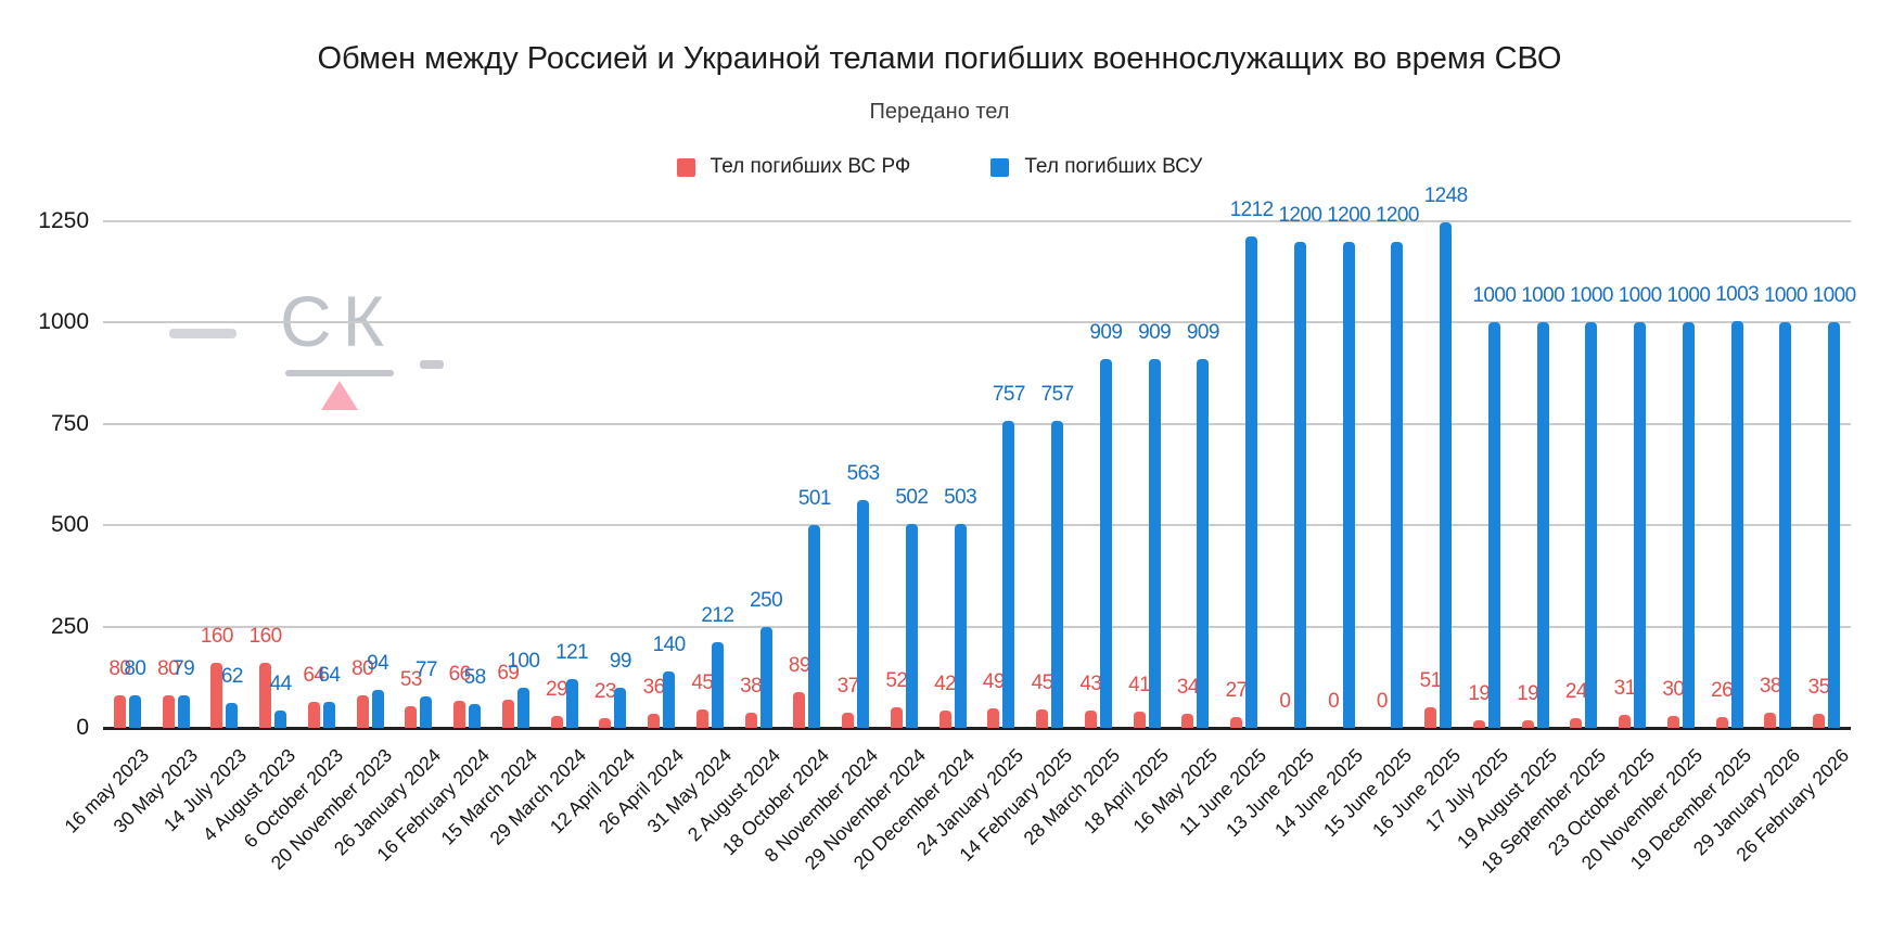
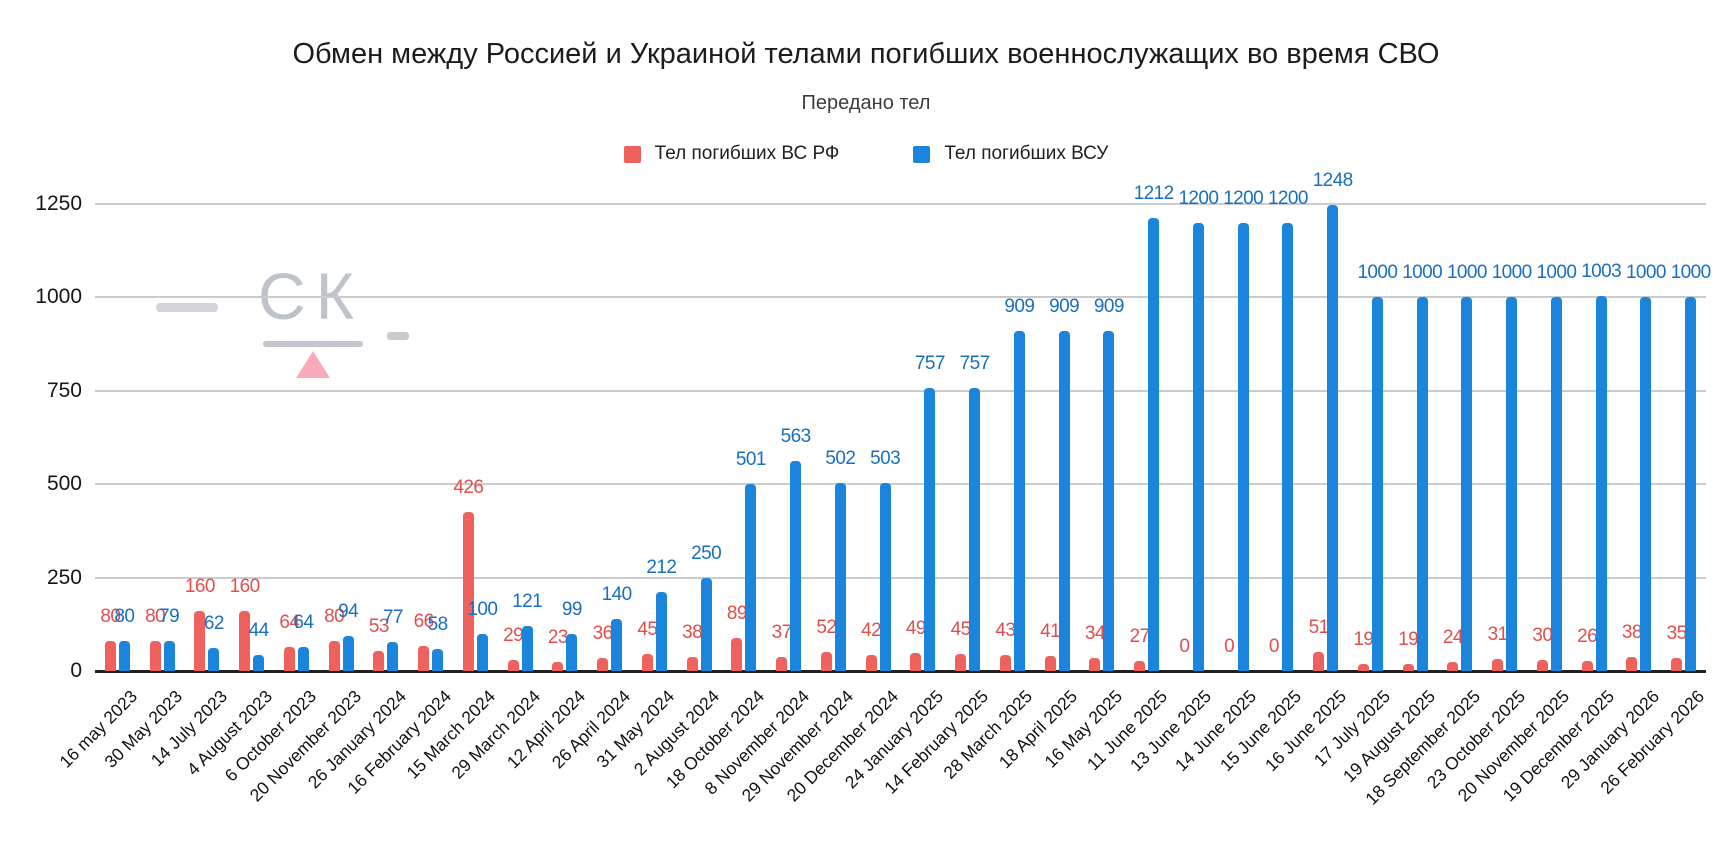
Тел погибших ВС РФ/15 March 2024: 69 -> 426
